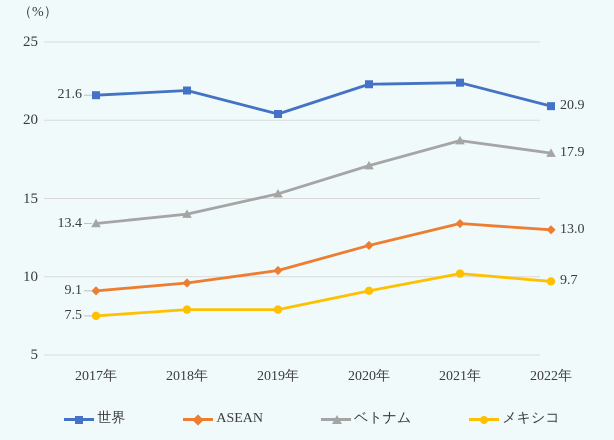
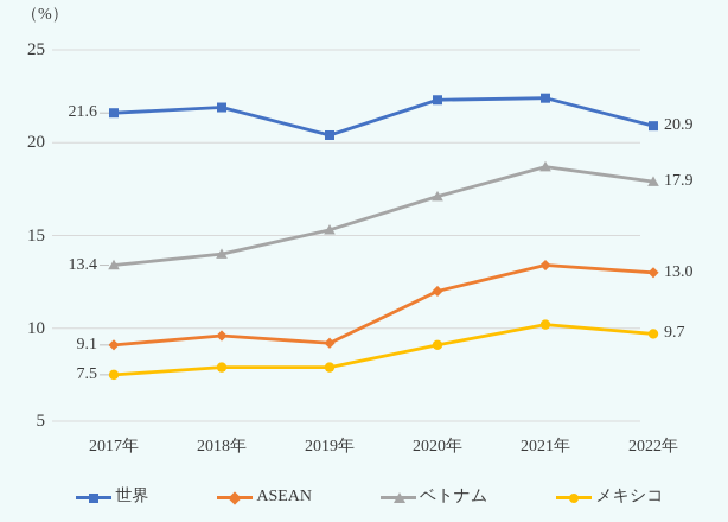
ASEAN/2019年: 10.4 -> 9.2
